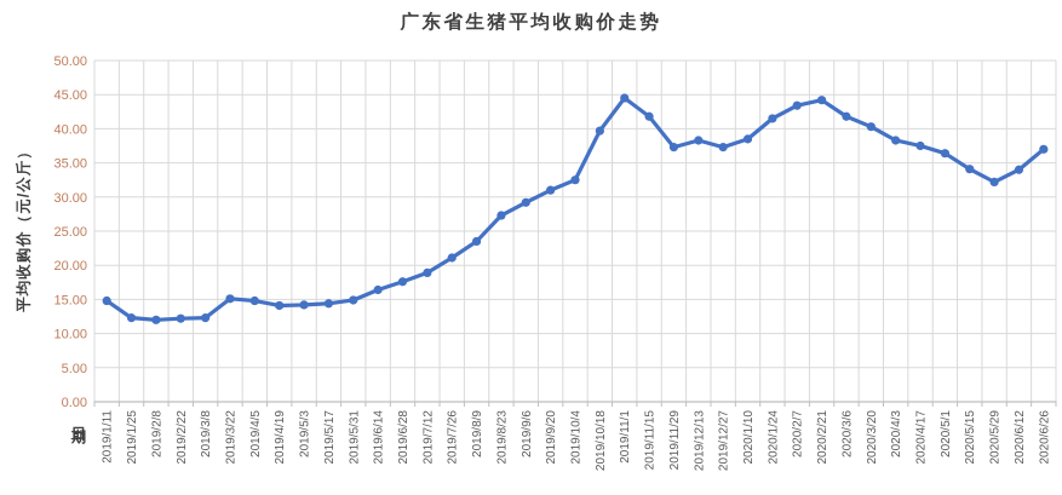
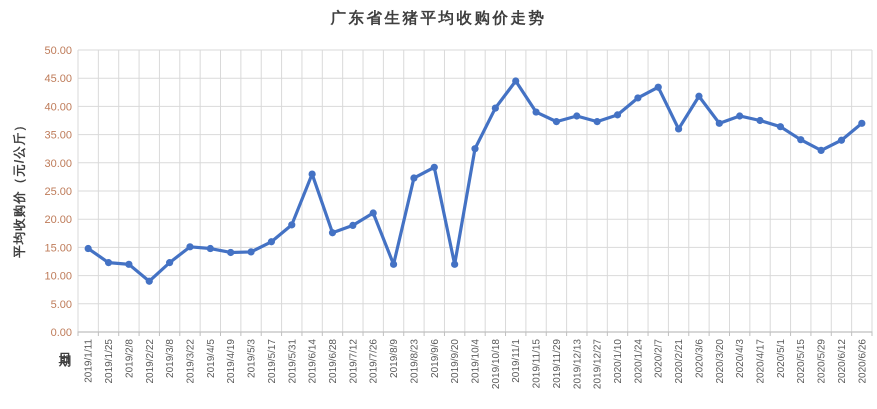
2019/2/22: 12 -> 9
2019/5/17: 14 -> 16
2019/5/31: 15 -> 19
2019/6/14: 16 -> 28
2019/8/9: 24 -> 12
2019/9/20: 31 -> 12
2019/11/15: 42 -> 39
2020/2/21: 44 -> 36
2020/3/20: 40 -> 37
